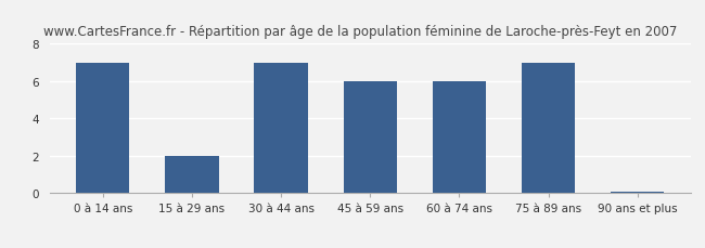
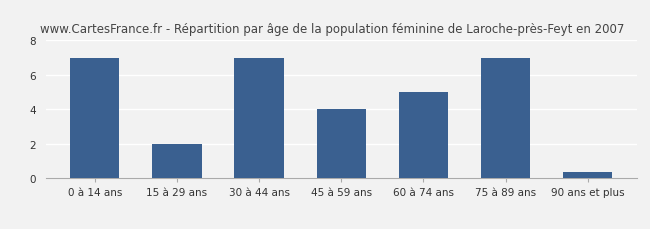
45 à 59 ans: 6.0 -> 4.0
60 à 74 ans: 6.0 -> 5.0
90 ans et plus: 0.1 -> 0.4
